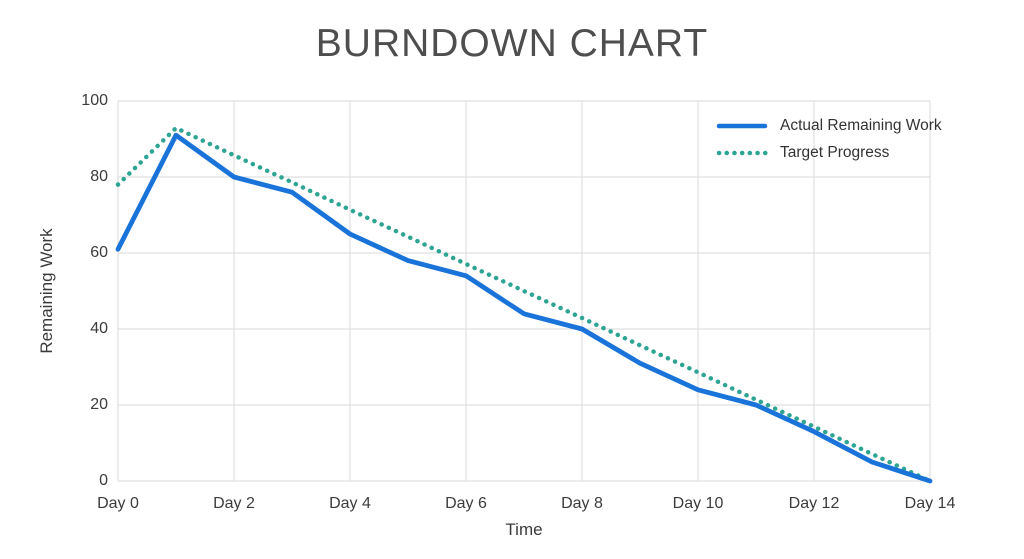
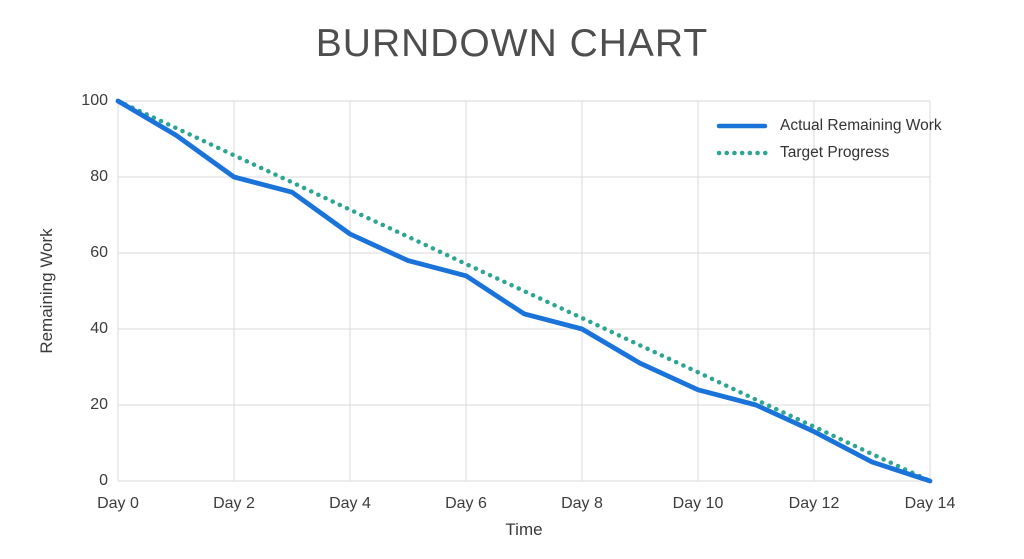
Actual Remaining Work/0: 61 -> 100
Target Progress/0: 78 -> 100
